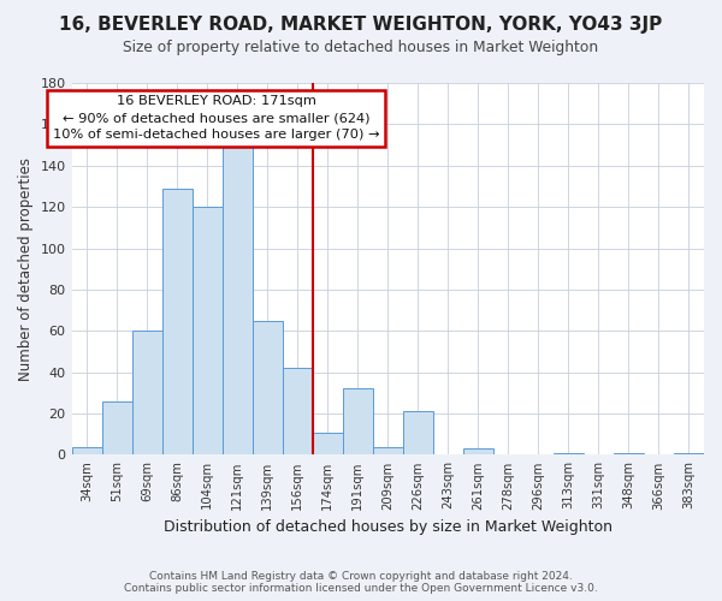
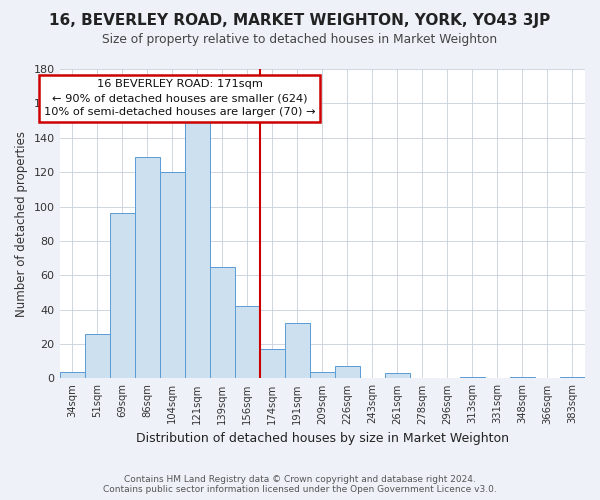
69sqm: 60 -> 96
174sqm: 11 -> 17
226sqm: 21 -> 7
